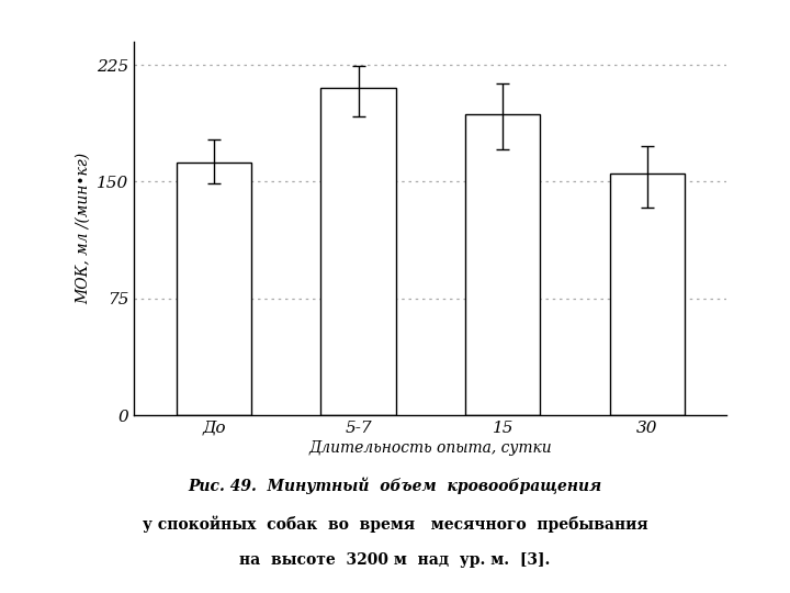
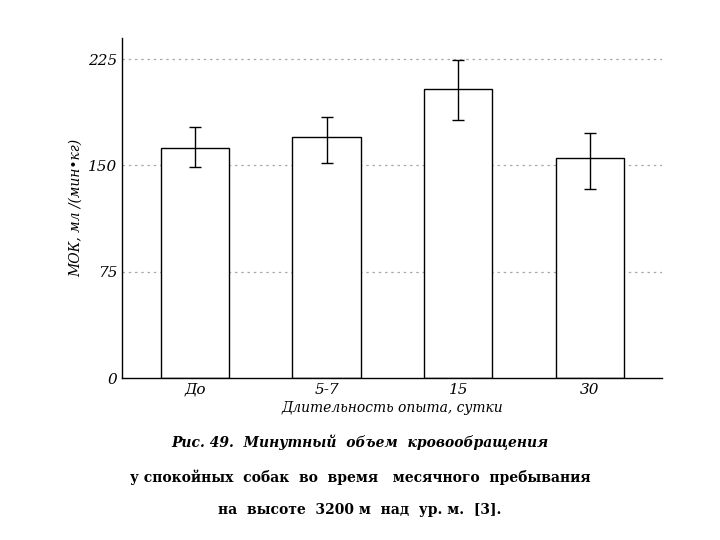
5-7: 210 -> 170
15: 193 -> 204
